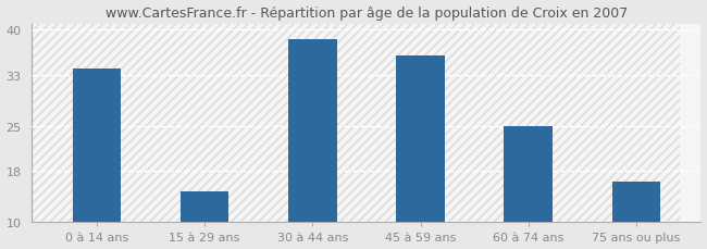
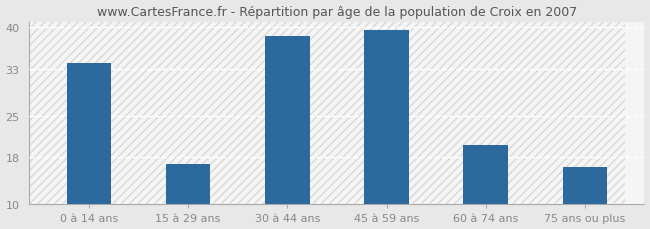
15 à 29 ans: 14.8 -> 16.8
45 à 59 ans: 36.0 -> 39.5
60 à 74 ans: 25.0 -> 20.0
